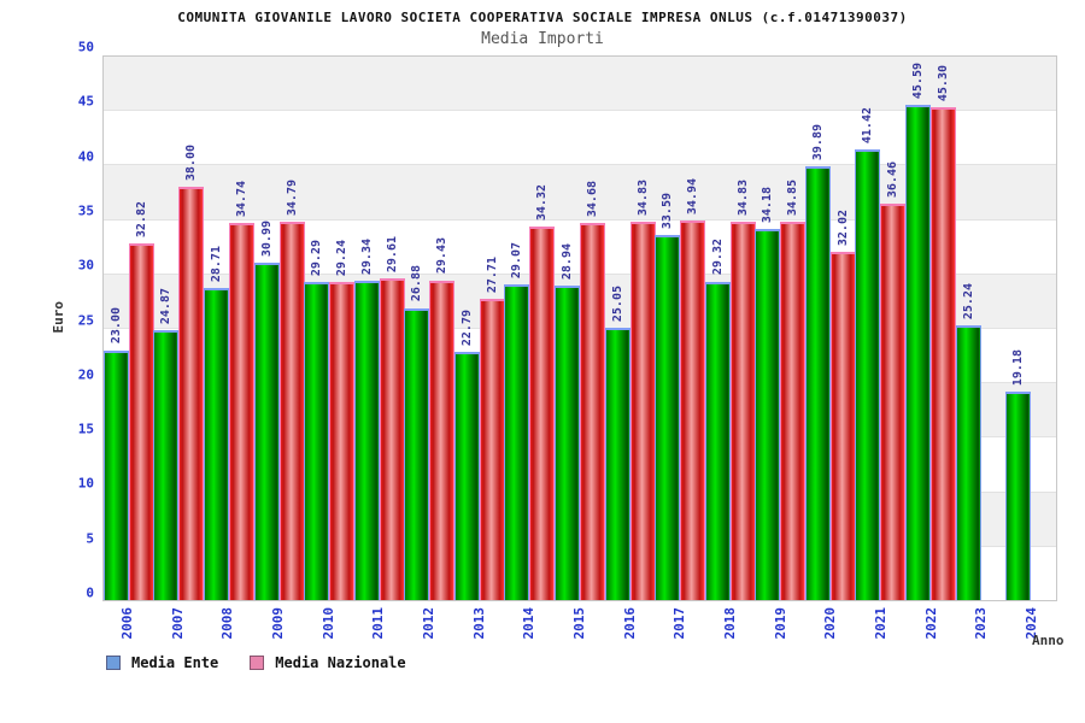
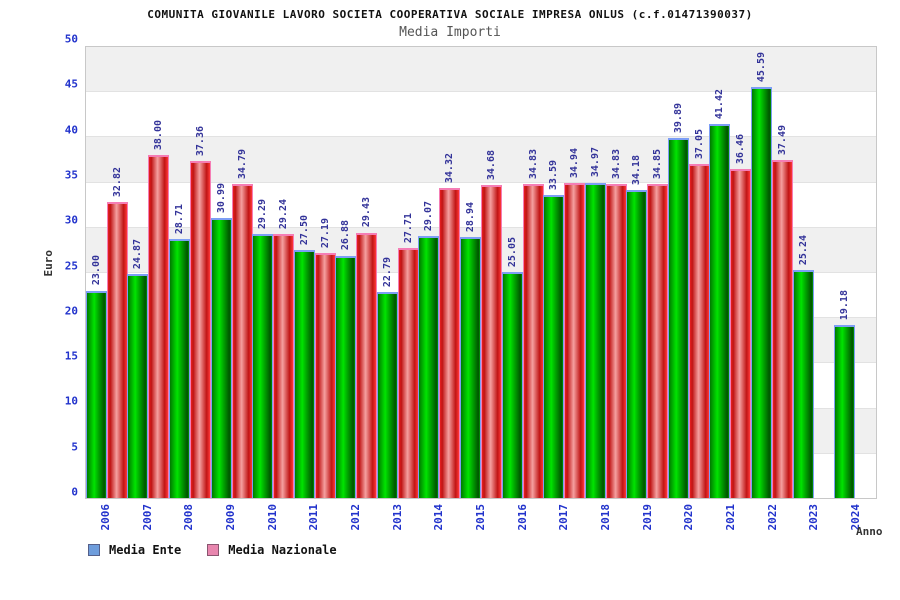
Media Nazionale/2008: 34.74 -> 37.36
Media Ente/2011: 29.34 -> 27.50
Media Nazionale/2011: 29.61 -> 27.19
Media Ente/2018: 29.32 -> 34.97
Media Nazionale/2020: 32.02 -> 37.05
Media Nazionale/2022: 45.30 -> 37.49
